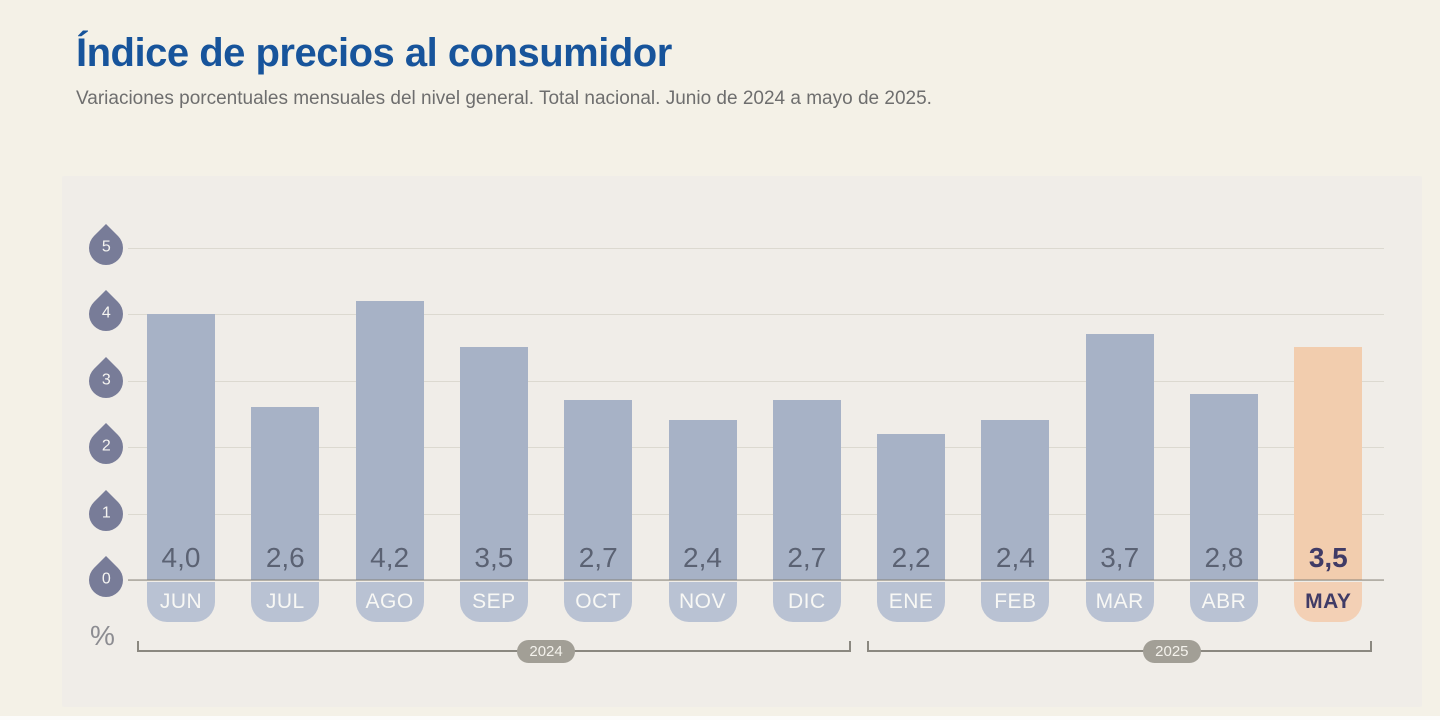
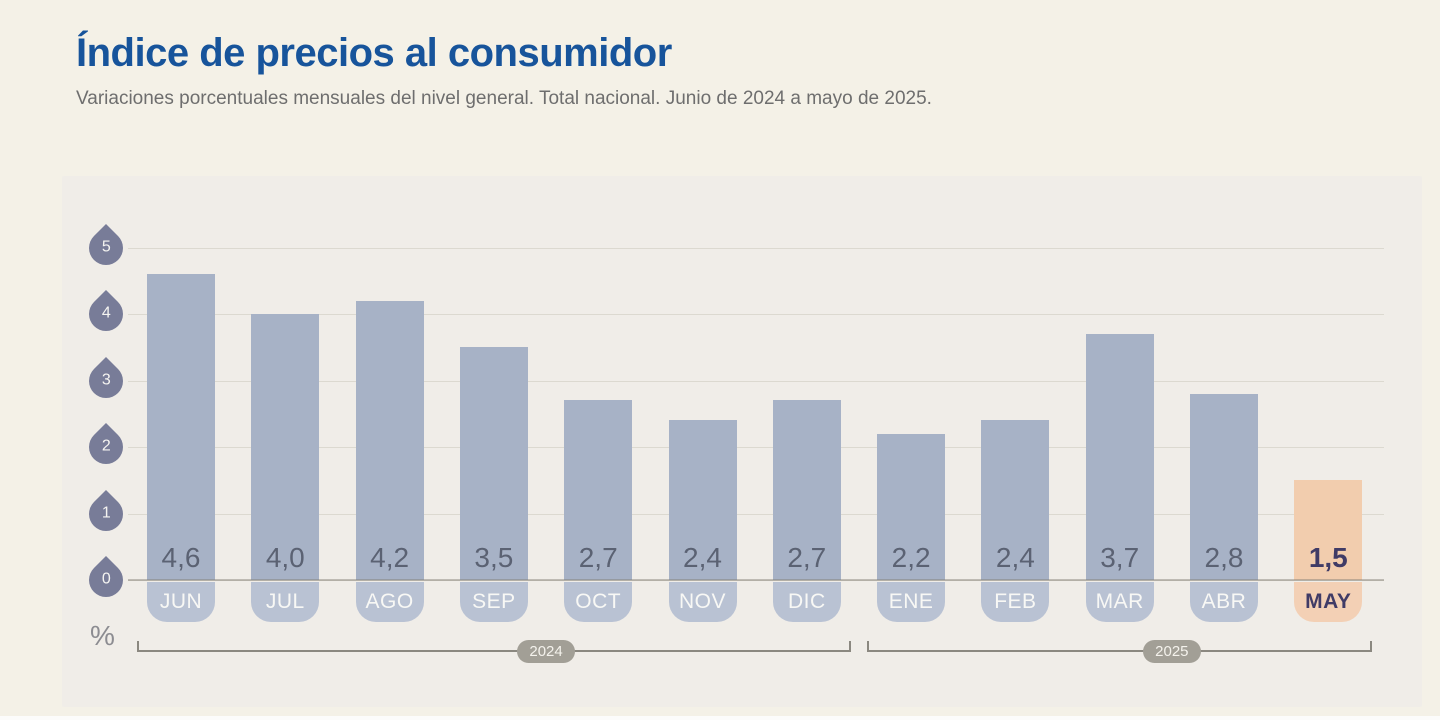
JUN: 4,0 -> 4,6
JUL: 2,6 -> 4,0
MAY: 3,5 -> 1,5
